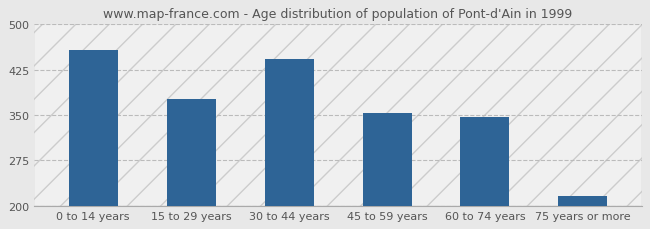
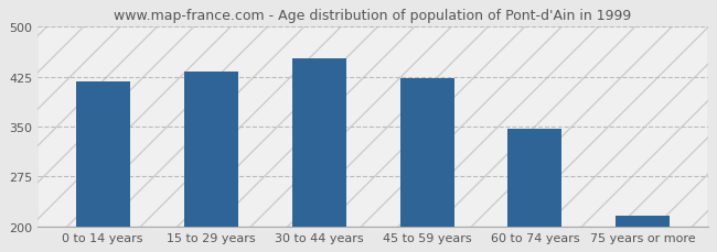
0 to 14 years: 458 -> 418
15 to 29 years: 376 -> 433
30 to 44 years: 442 -> 453
45 to 59 years: 354 -> 423
